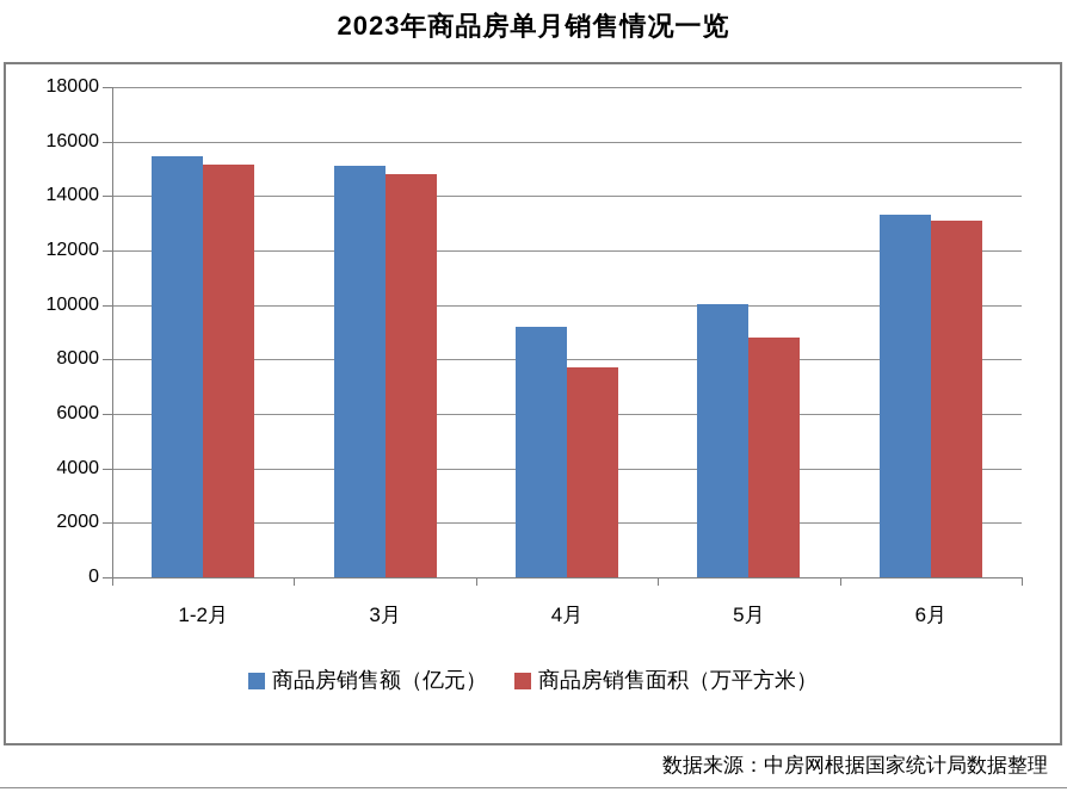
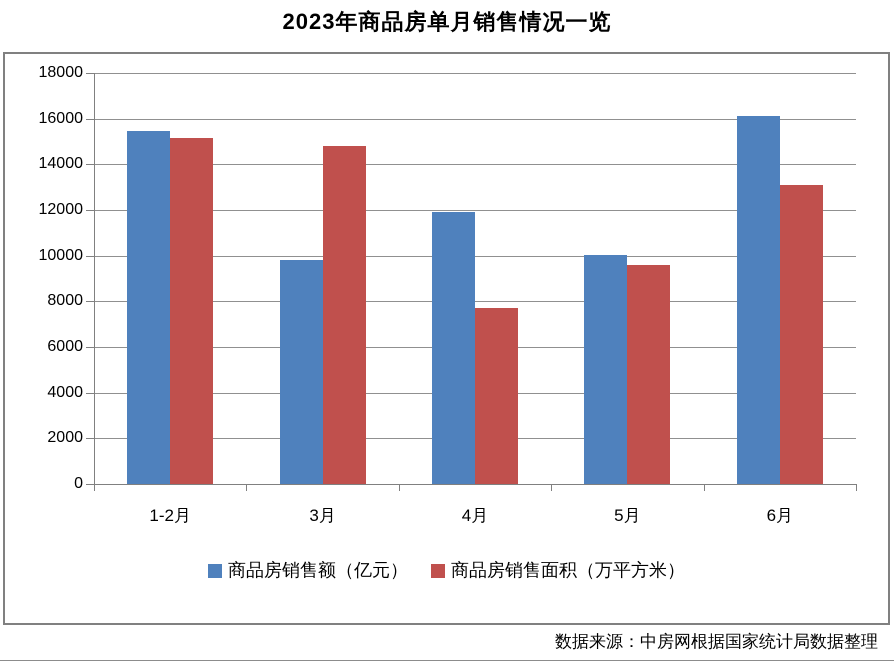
商品房销售额（亿元）/3月: 15100 -> 9800
商品房销售额（亿元）/4月: 9200 -> 11900
商品房销售面积（万平方米）/5月: 8800 -> 9600
商品房销售额（亿元）/6月: 13300 -> 16100
